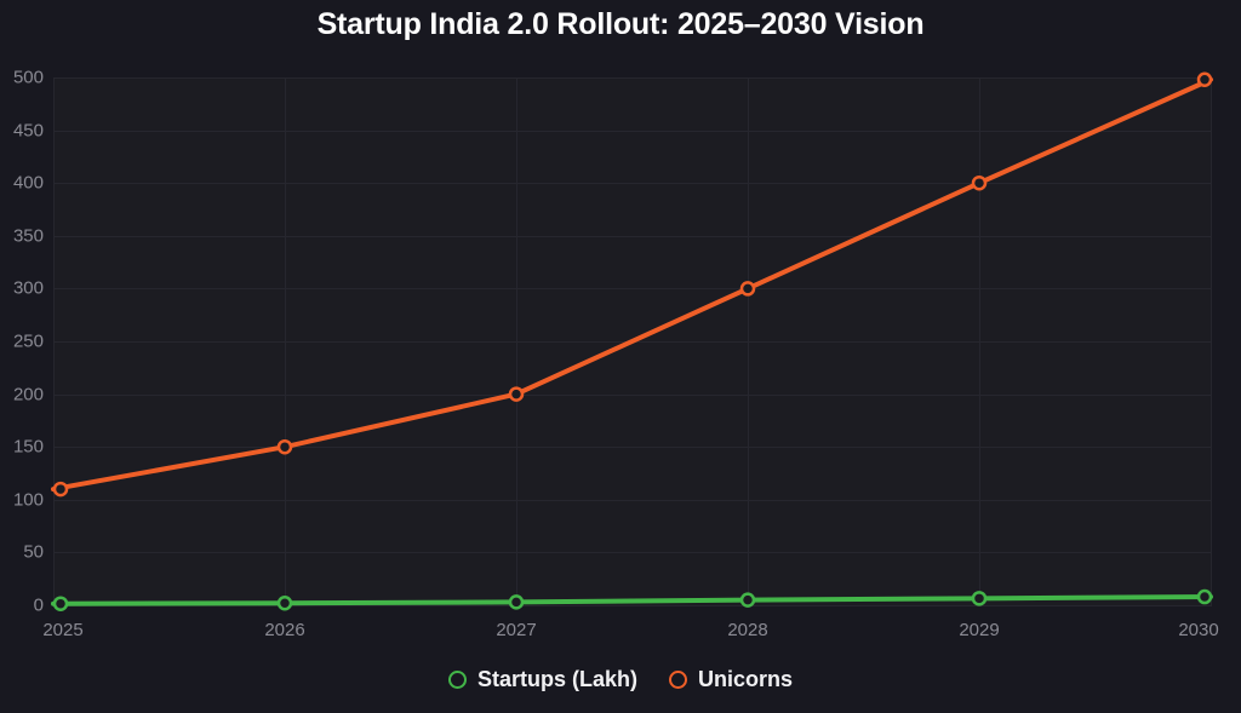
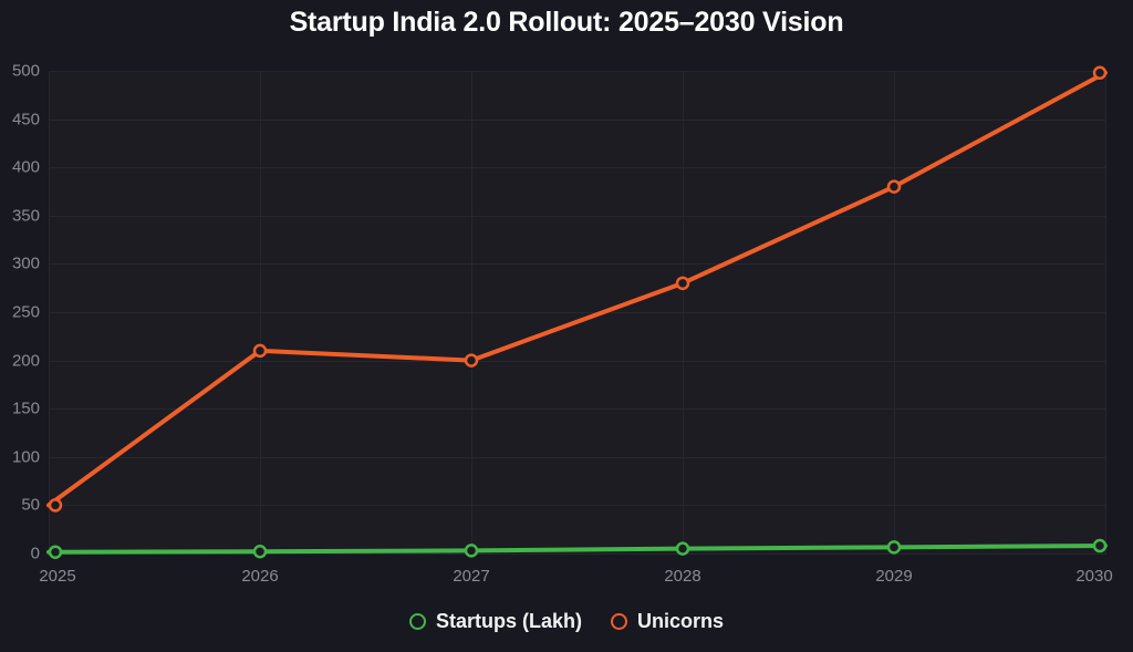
Unicorns/2025: 110 -> 50
Unicorns/2026: 150 -> 210
Unicorns/2028: 300 -> 280
Unicorns/2029: 400 -> 380
